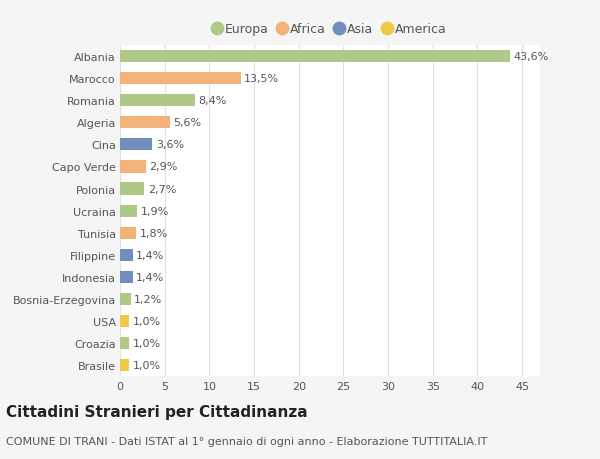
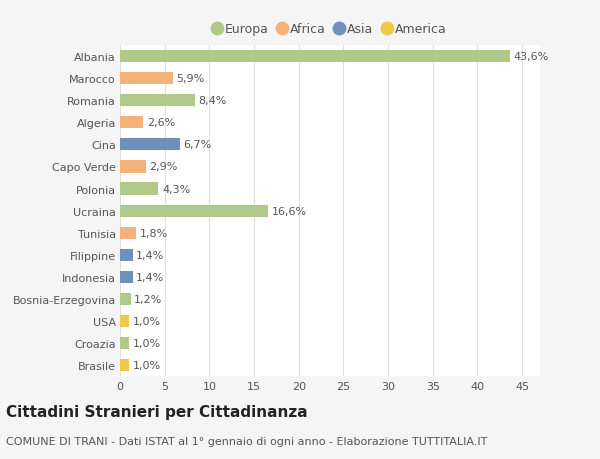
Marocco: 13,5% -> 5,9%
Algeria: 5,6% -> 2,6%
Cina: 3,6% -> 6,7%
Polonia: 2,7% -> 4,3%
Ucraina: 1,9% -> 16,6%
